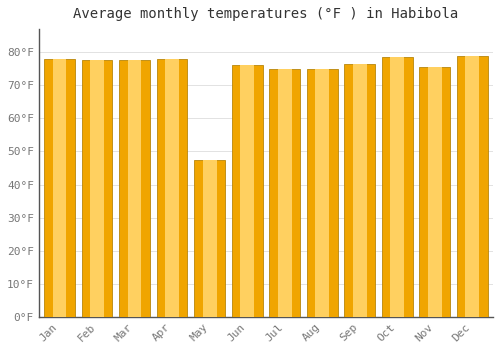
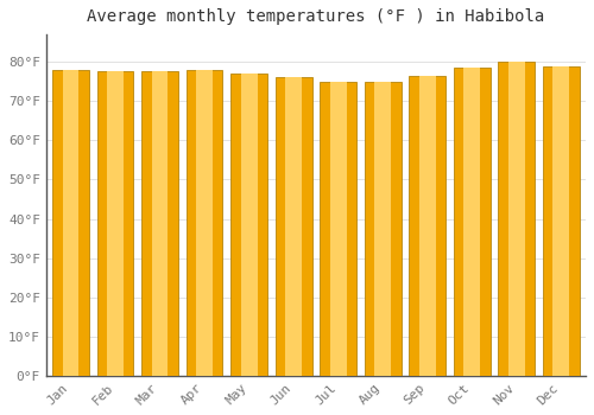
May: 47.5°F -> 77.0°F
Nov: 75.5°F -> 80.0°F
